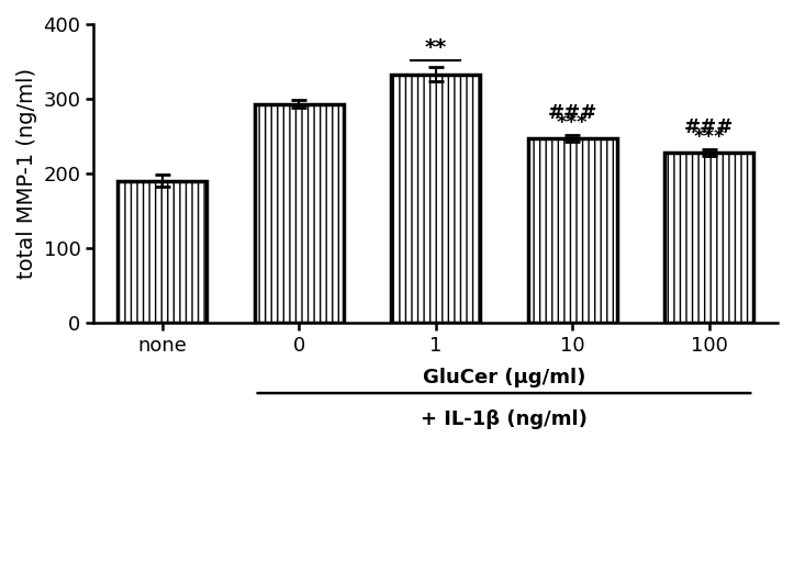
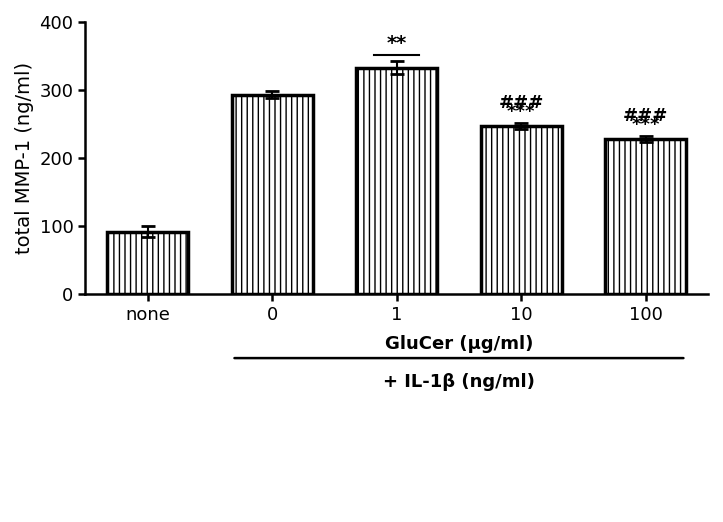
none: 190 -> 92
